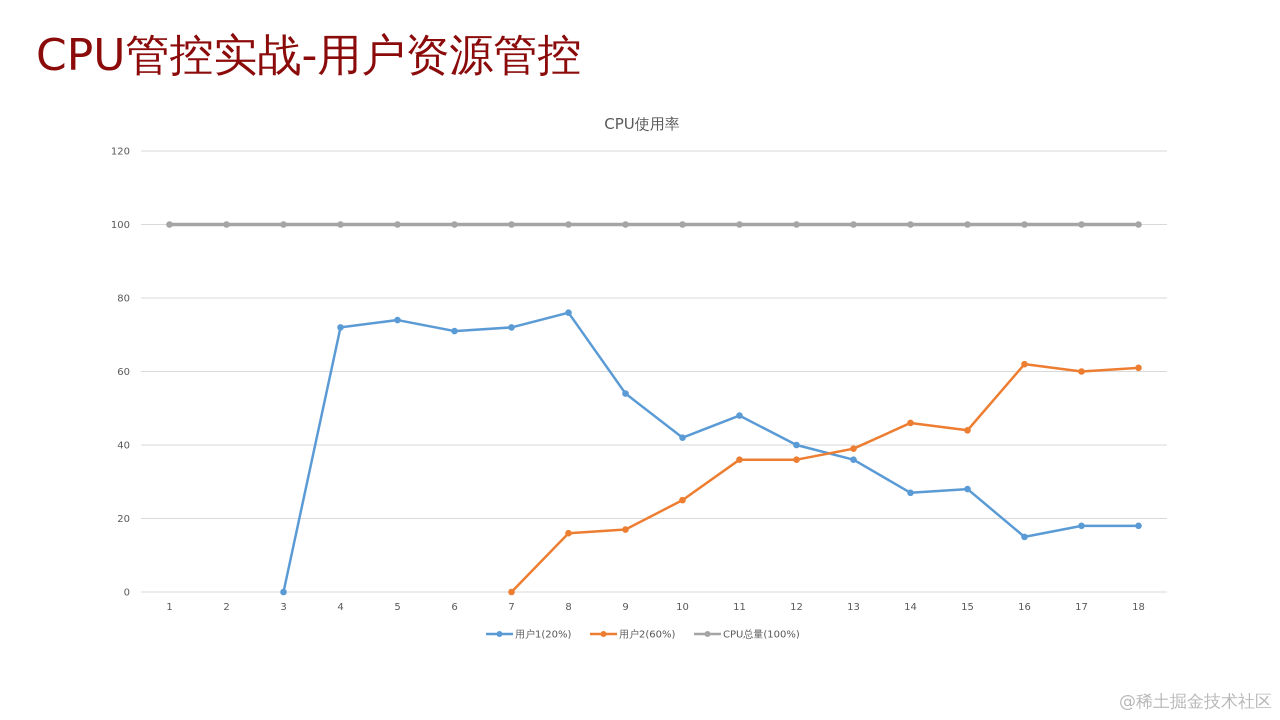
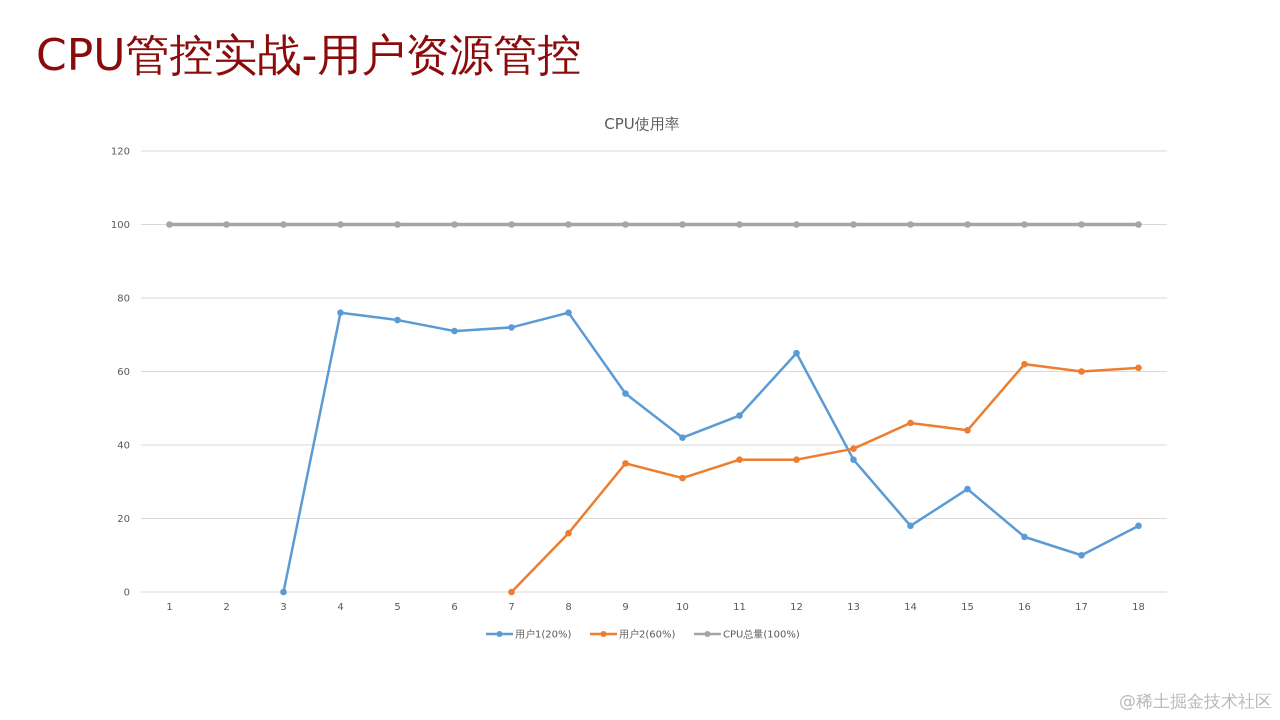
用户1(20%)/4: 72 -> 76
用户2(60%)/9: 17 -> 35
用户2(60%)/10: 25 -> 31
用户1(20%)/12: 40 -> 65
用户1(20%)/14: 27 -> 18
用户1(20%)/17: 18 -> 10
